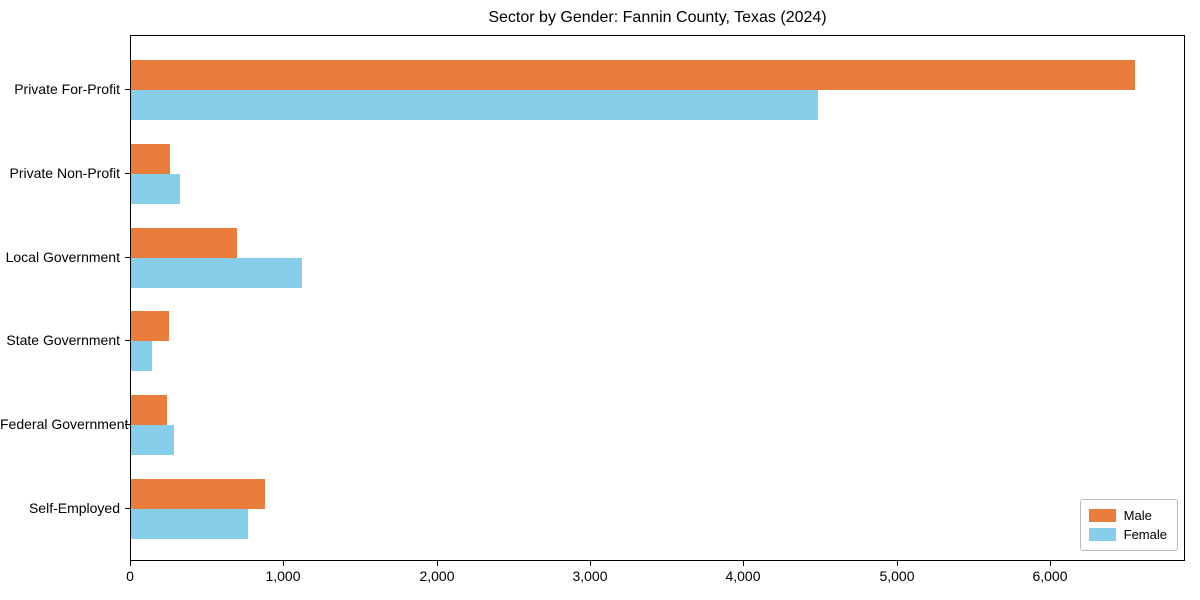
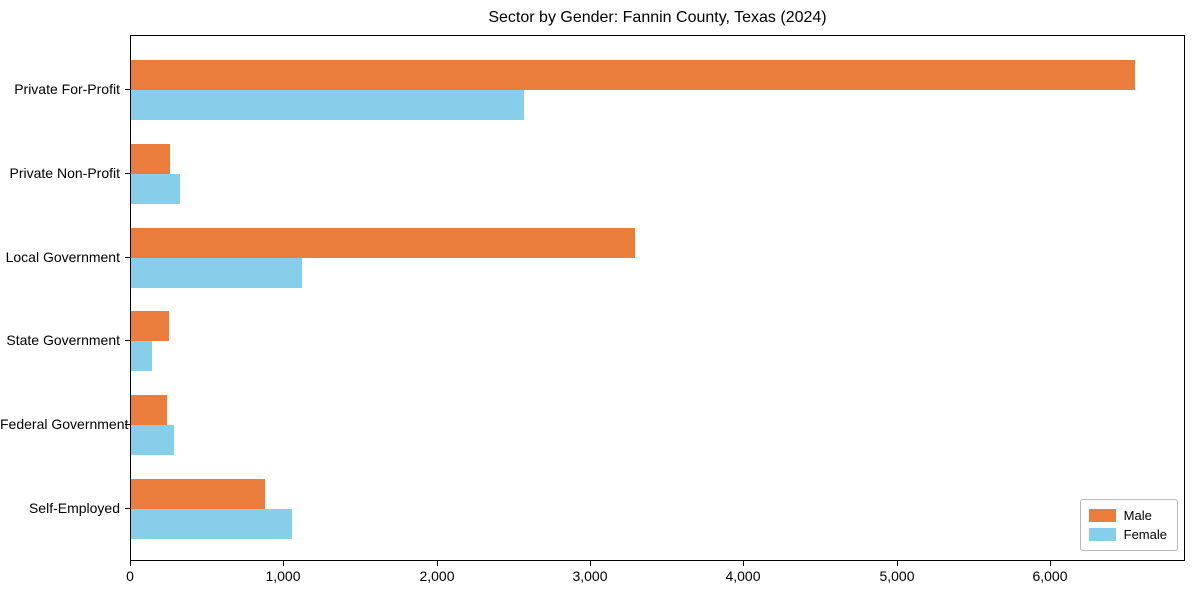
Female/Private For-Profit: 4480 -> 2560
Male/Local Government: 690 -> 3290
Female/Self-Employed: 760 -> 1050
